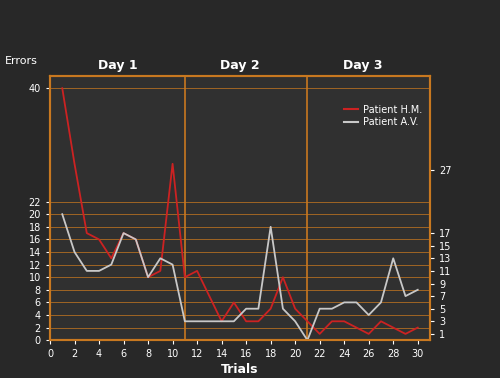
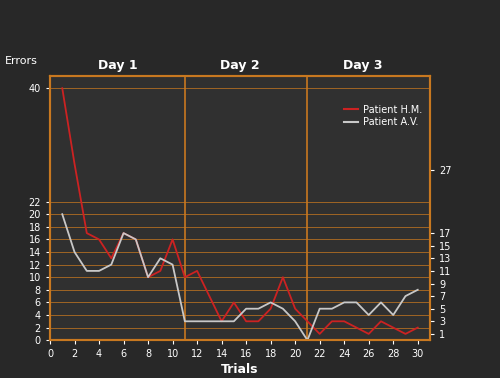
Patient H.M./10: 28 -> 16
Patient A.V./18: 18 -> 6
Patient A.V./28: 13 -> 4
